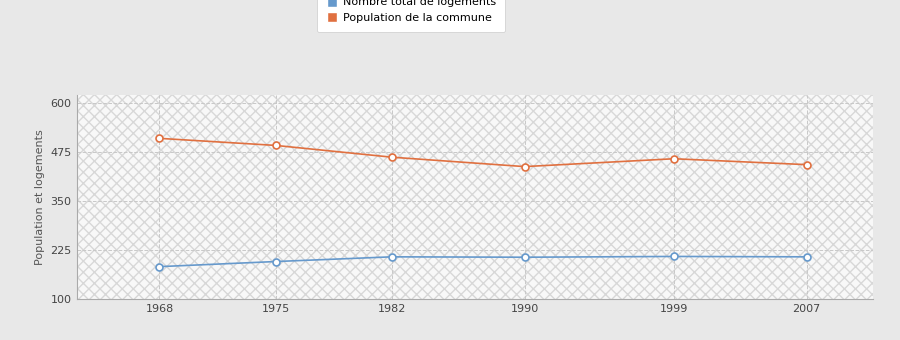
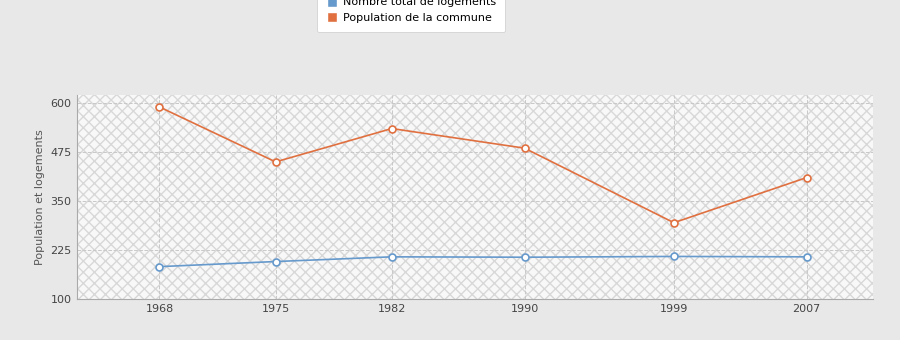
Population de la commune/1968: 510 -> 590
Population de la commune/1975: 492 -> 450
Population de la commune/1982: 462 -> 535
Population de la commune/1990: 438 -> 485
Population de la commune/1999: 458 -> 295
Population de la commune/2007: 443 -> 410
